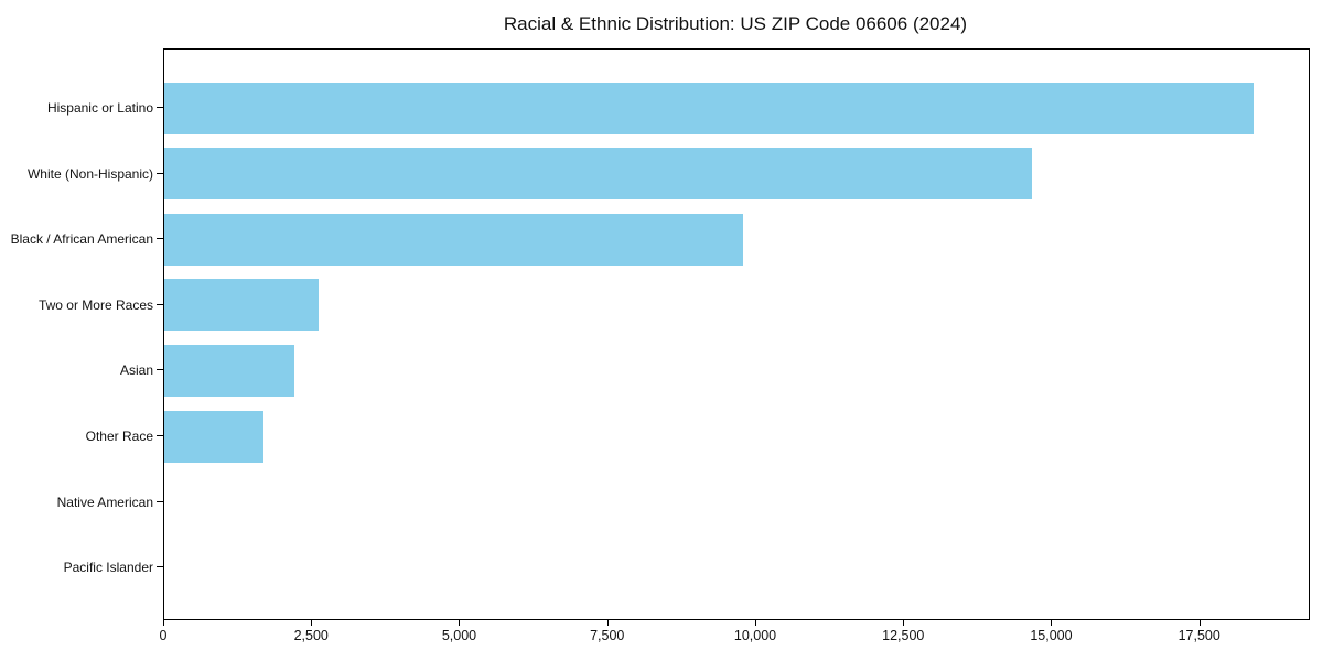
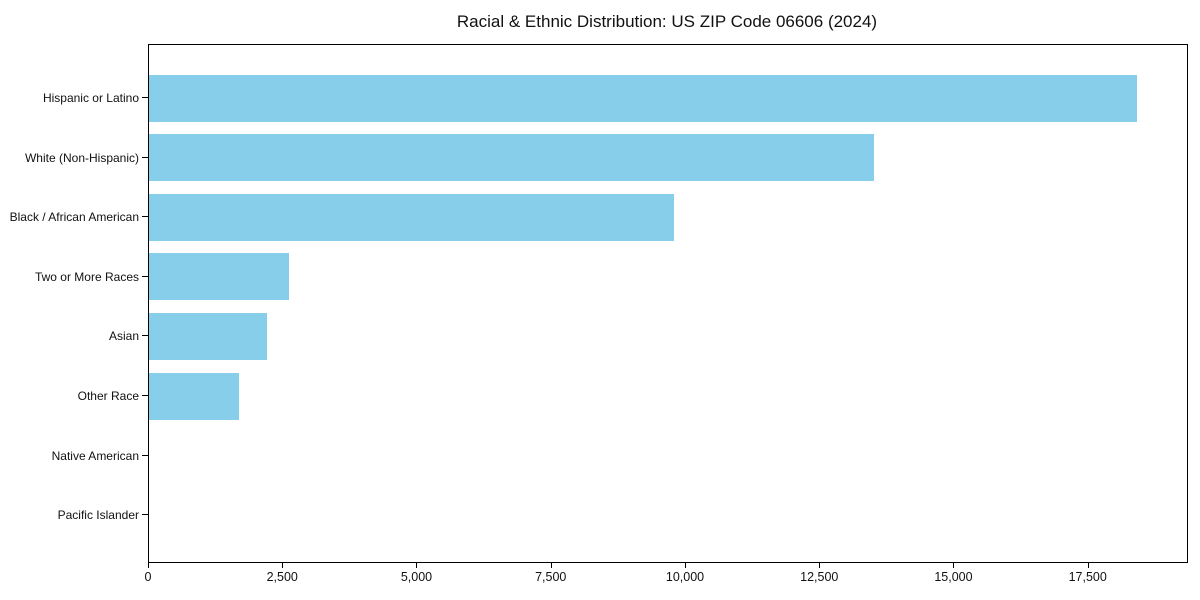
White (Non-Hispanic): 14600 -> 13500
